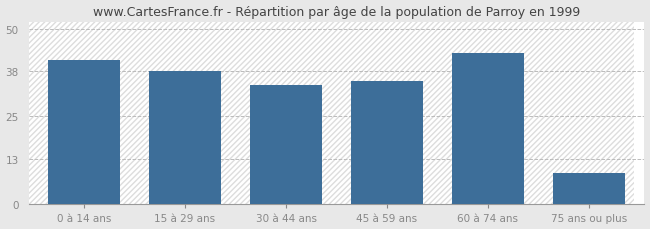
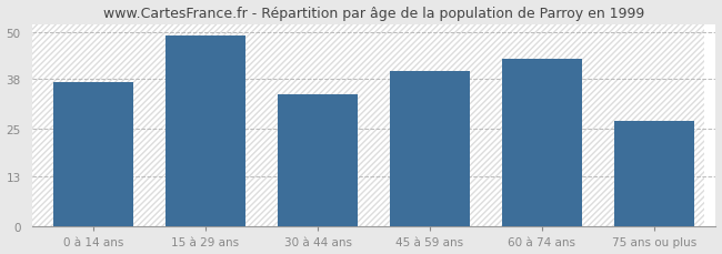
0 à 14 ans: 41 -> 37
15 à 29 ans: 38 -> 49
45 à 59 ans: 35 -> 40
75 ans ou plus: 9 -> 27
